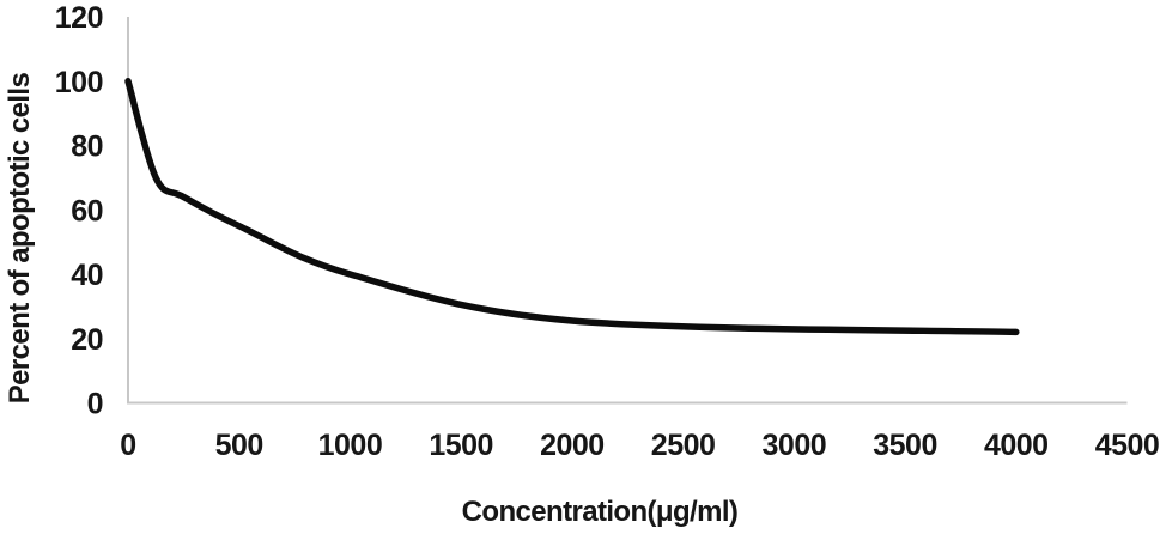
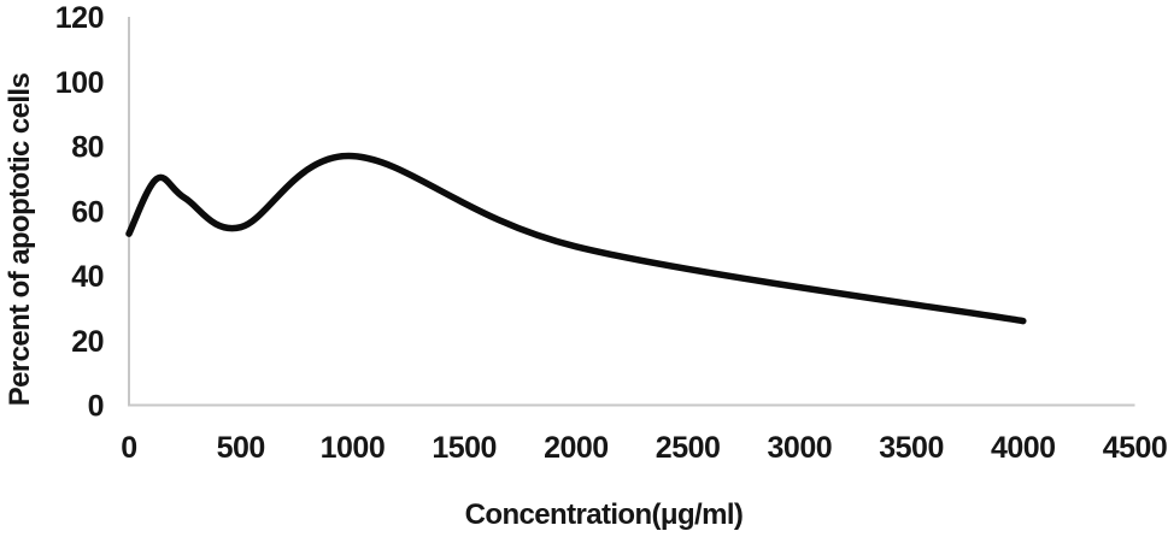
0: 100 -> 53
1000: 40 -> 77
2000: 26 -> 49
4000: 22 -> 26
